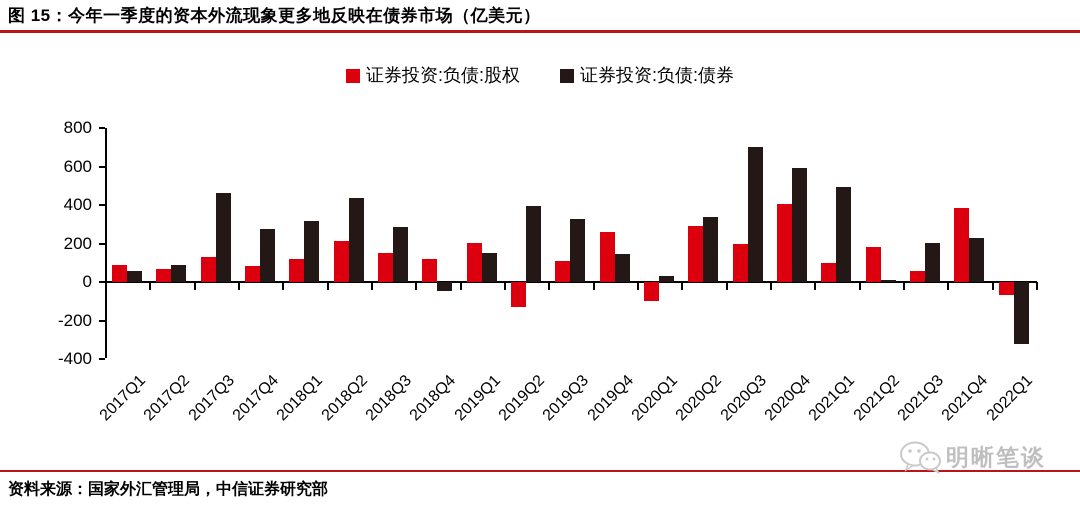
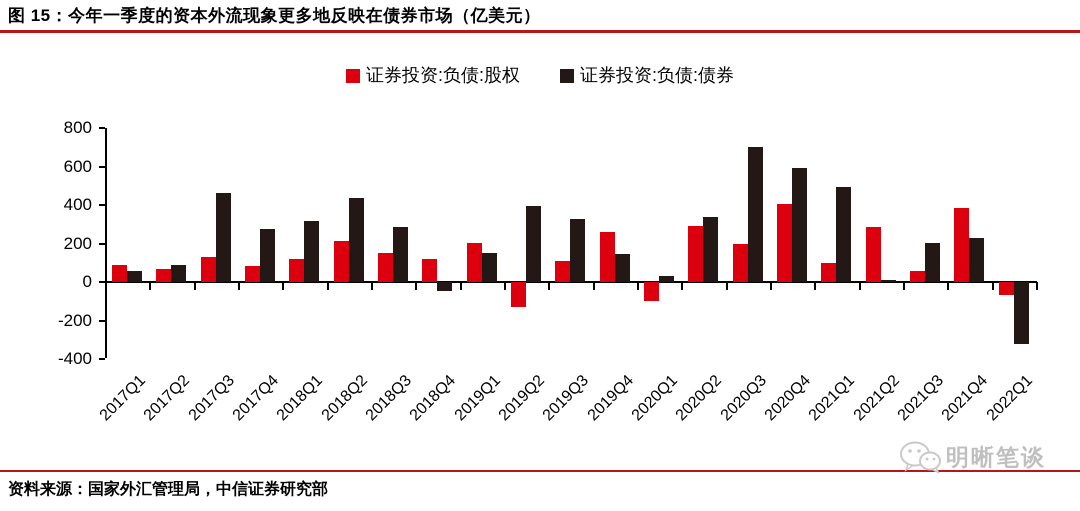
证券投资:负债:股权/2021Q2: 180 -> 280
